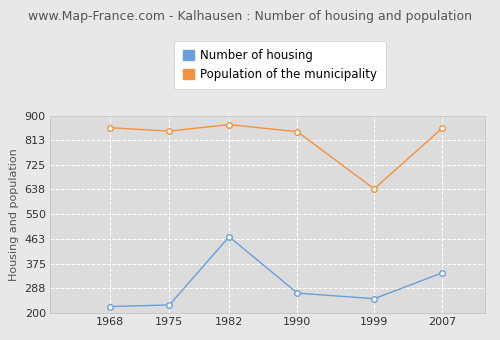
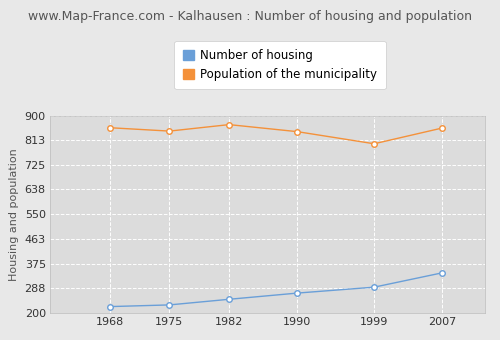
Number of housing/1982: 470 -> 248
Number of housing/1999: 250 -> 291
Population of the municipality/1999: 640 -> 800
